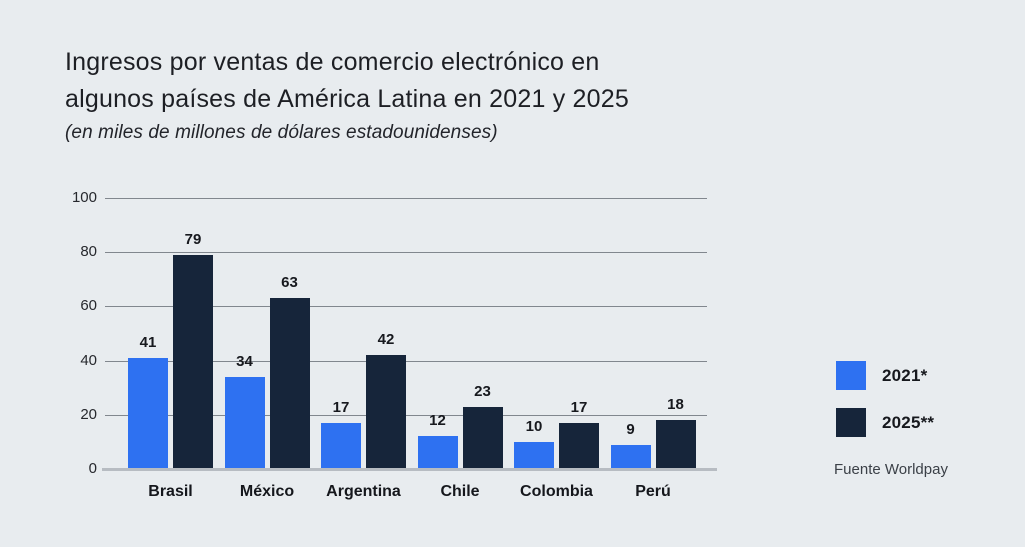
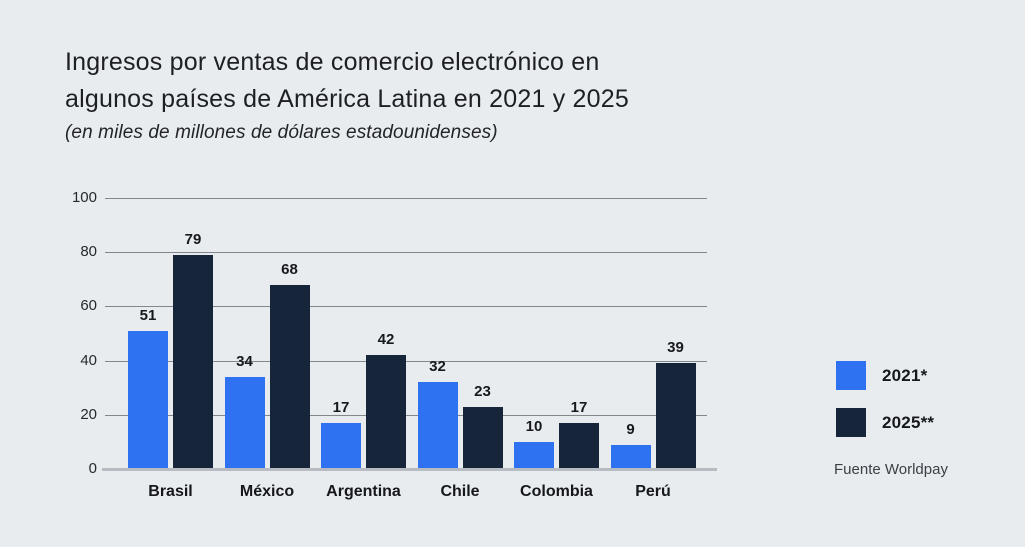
2021*/Brasil: 41 -> 51
2025**/México: 63 -> 68
2021*/Chile: 12 -> 32
2025**/Perú: 18 -> 39
